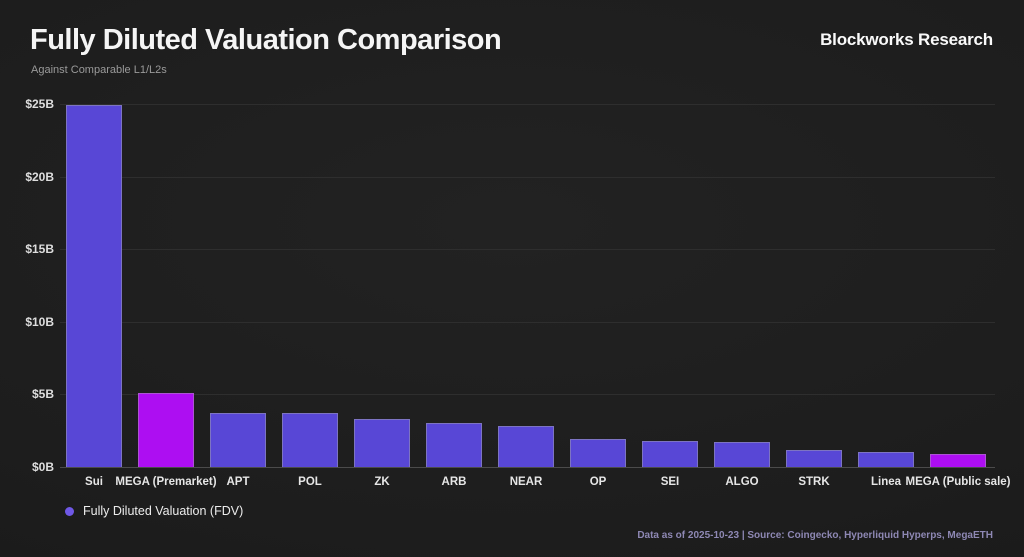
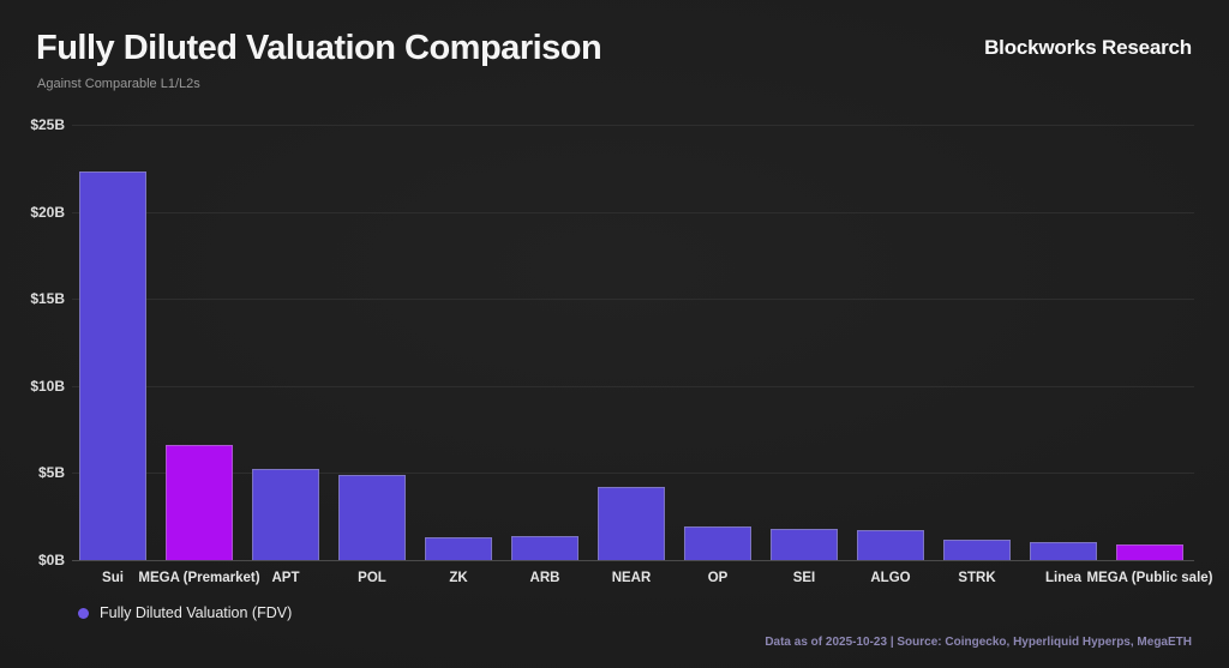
Sui: $24.9B -> $22.3B
MEGA (Premarket): $5.1B -> $6.6B
APT: $3.8B -> $5.2B
POL: $3.7B -> $4.9B
ZK: $3.3B -> $1.3B
ARB: $3.0B -> $1.4B
NEAR: $2.9B -> $4.2B
